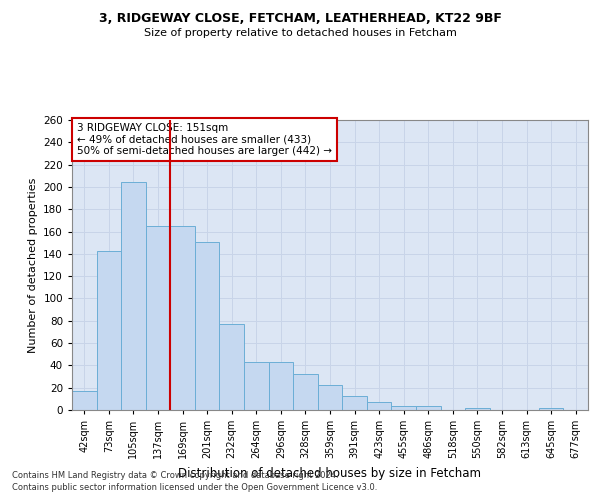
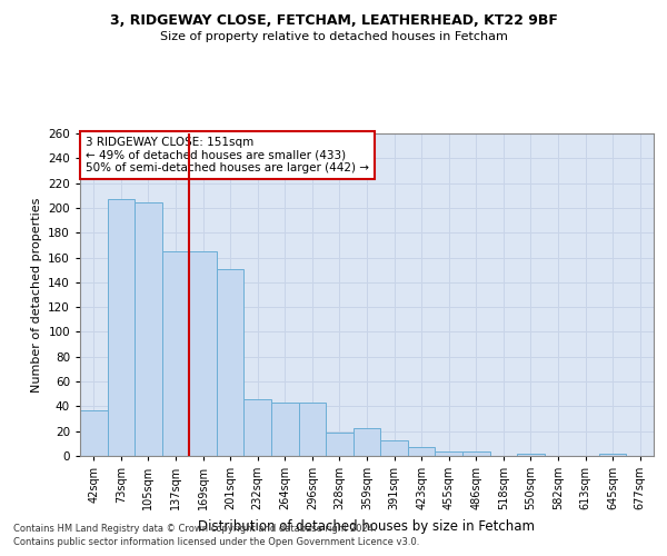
42sqm: 17 -> 37
73sqm: 143 -> 207
232sqm: 77 -> 46
328sqm: 32 -> 19
